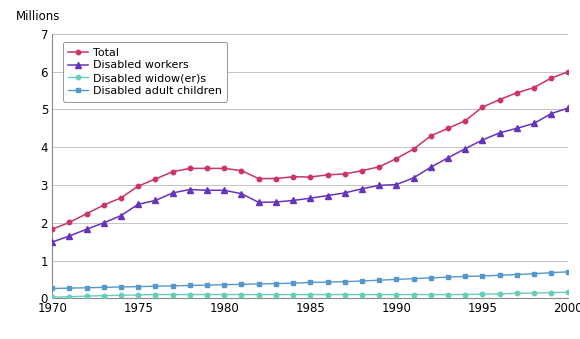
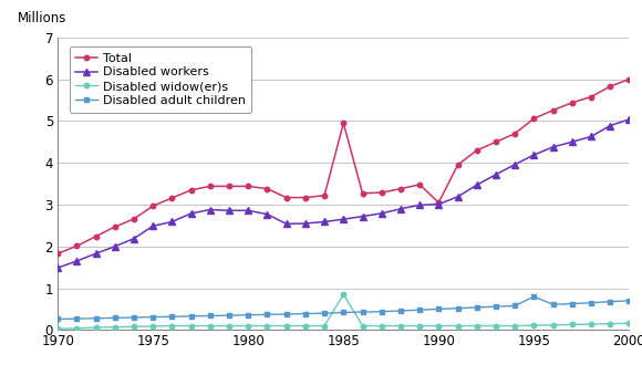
Total/1985: 3.21 -> 4.95
Disabled widow(er)s/1985: 0.10 -> 0.85
Total/1990: 3.70 -> 3.05
Disabled adult children/1995: 0.59 -> 0.80
